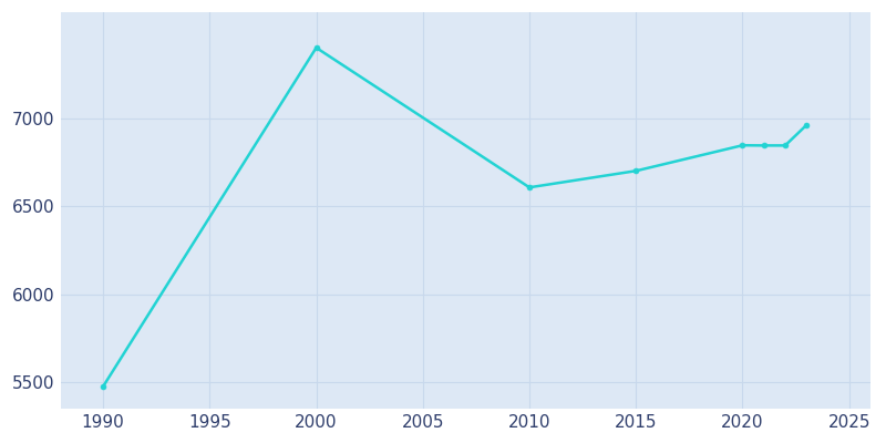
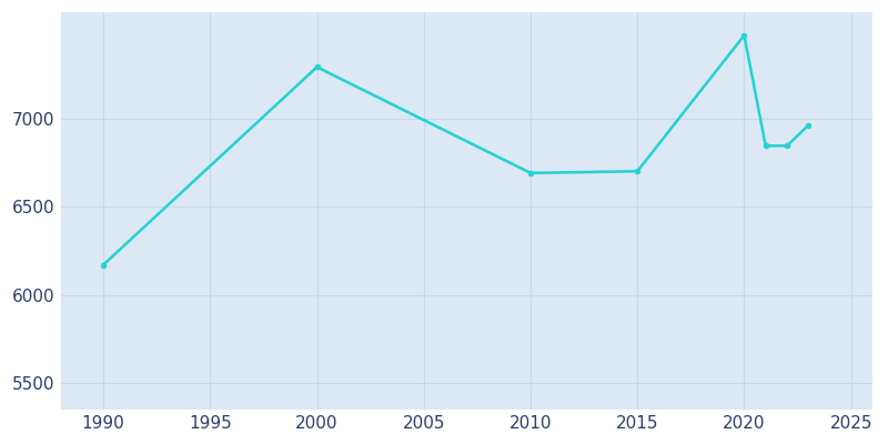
1990: 5480 -> 6170
2000: 7400 -> 7290
2010: 6610 -> 6690
2020: 6840 -> 7470
